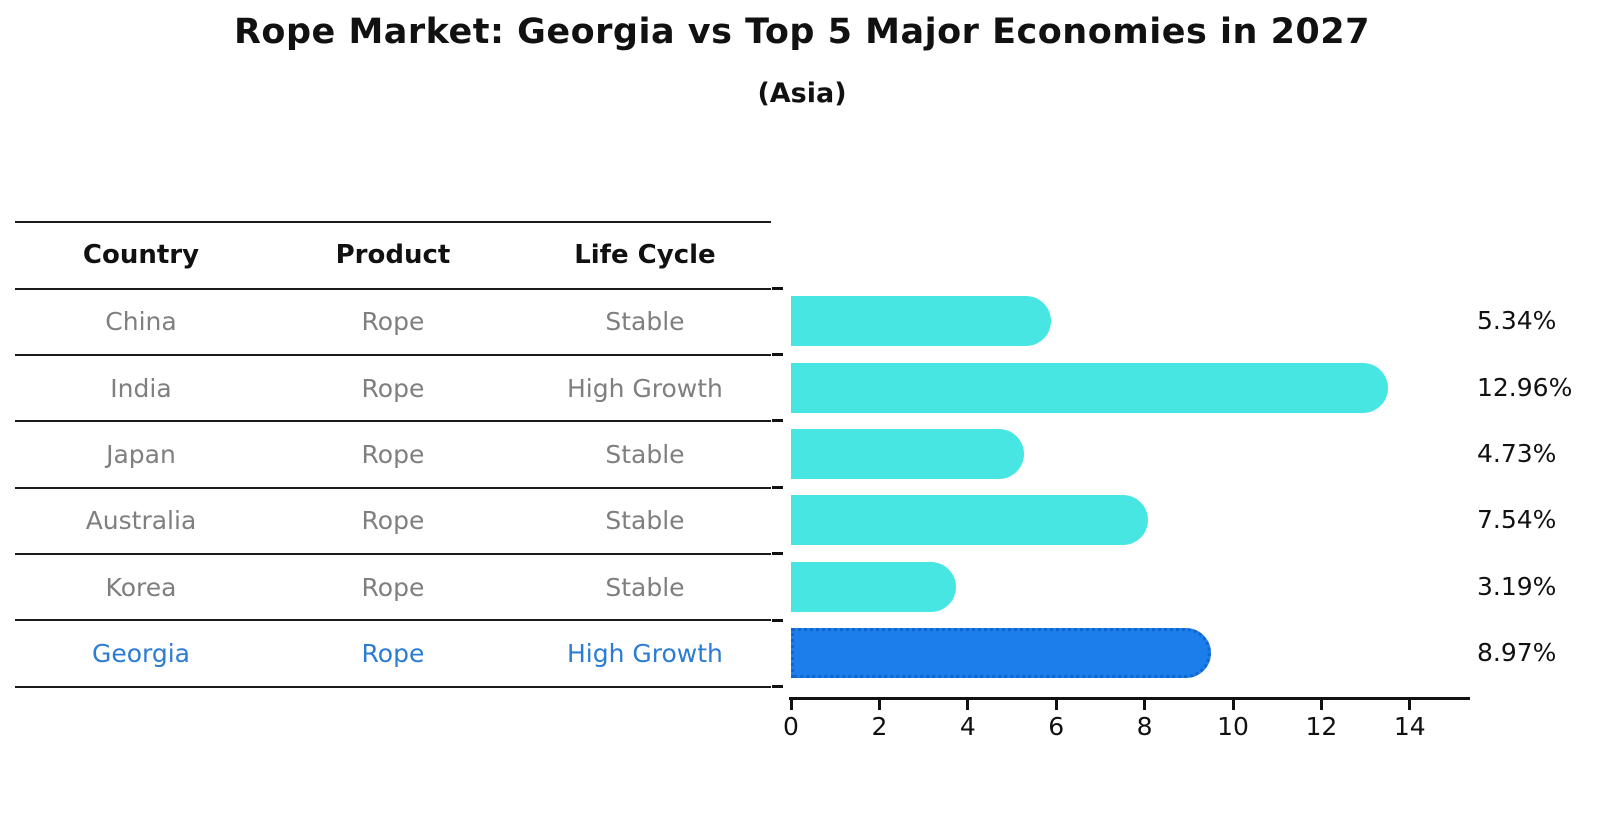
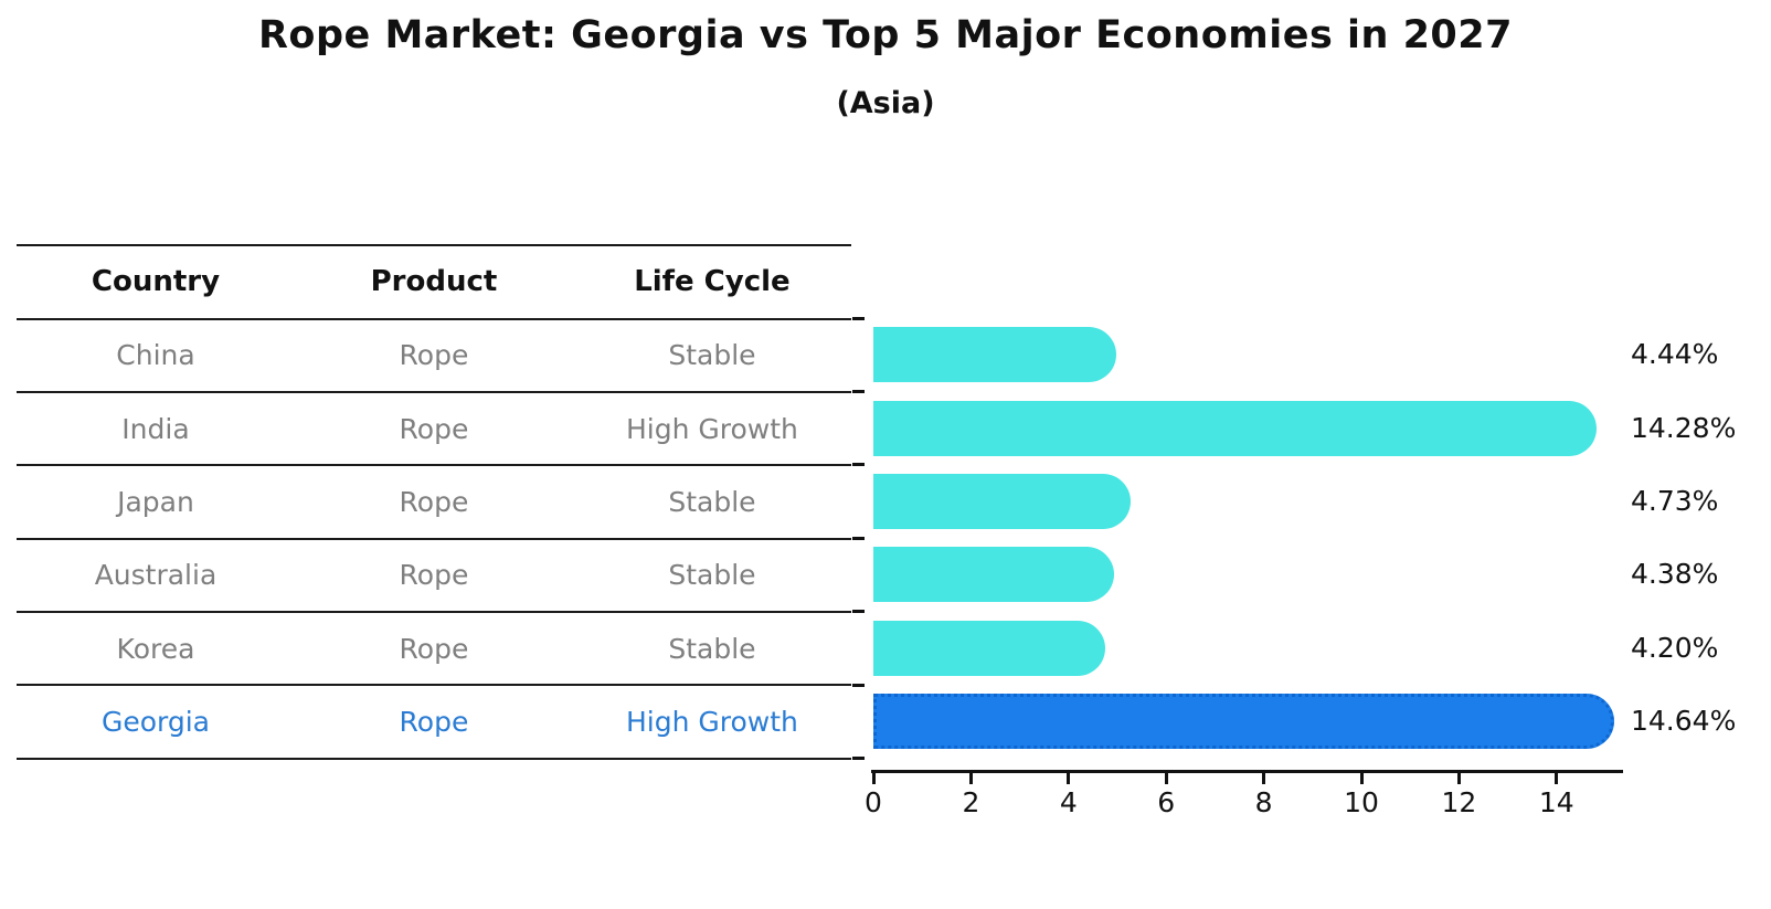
China: 5.34% -> 4.44%
India: 12.96% -> 14.28%
Australia: 7.54% -> 4.38%
Korea: 3.19% -> 4.20%
Georgia: 8.97% -> 14.64%
